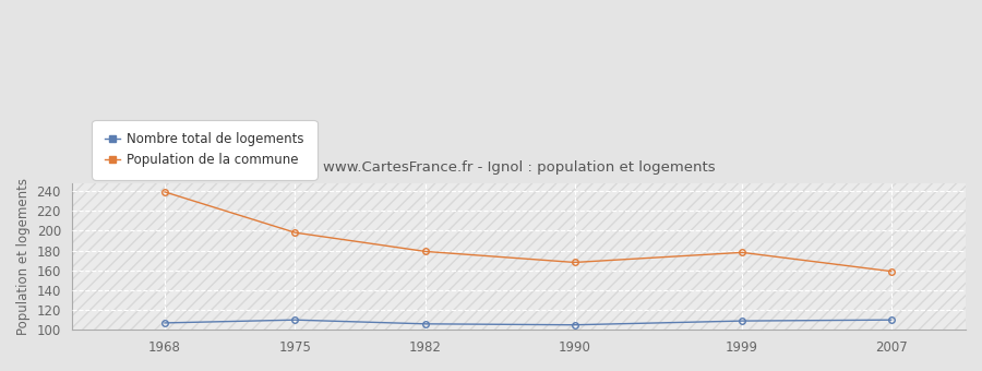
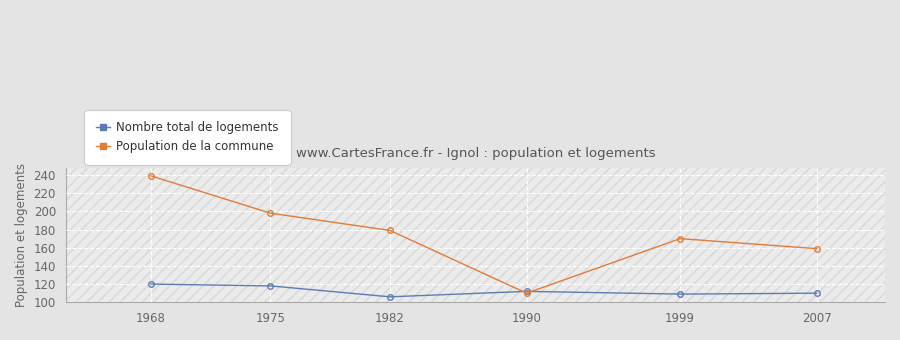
Nombre total de logements/1968: 107 -> 120
Nombre total de logements/1975: 110 -> 118
Nombre total de logements/1990: 105 -> 112
Population de la commune/1990: 168 -> 110
Population de la commune/1999: 178 -> 170
